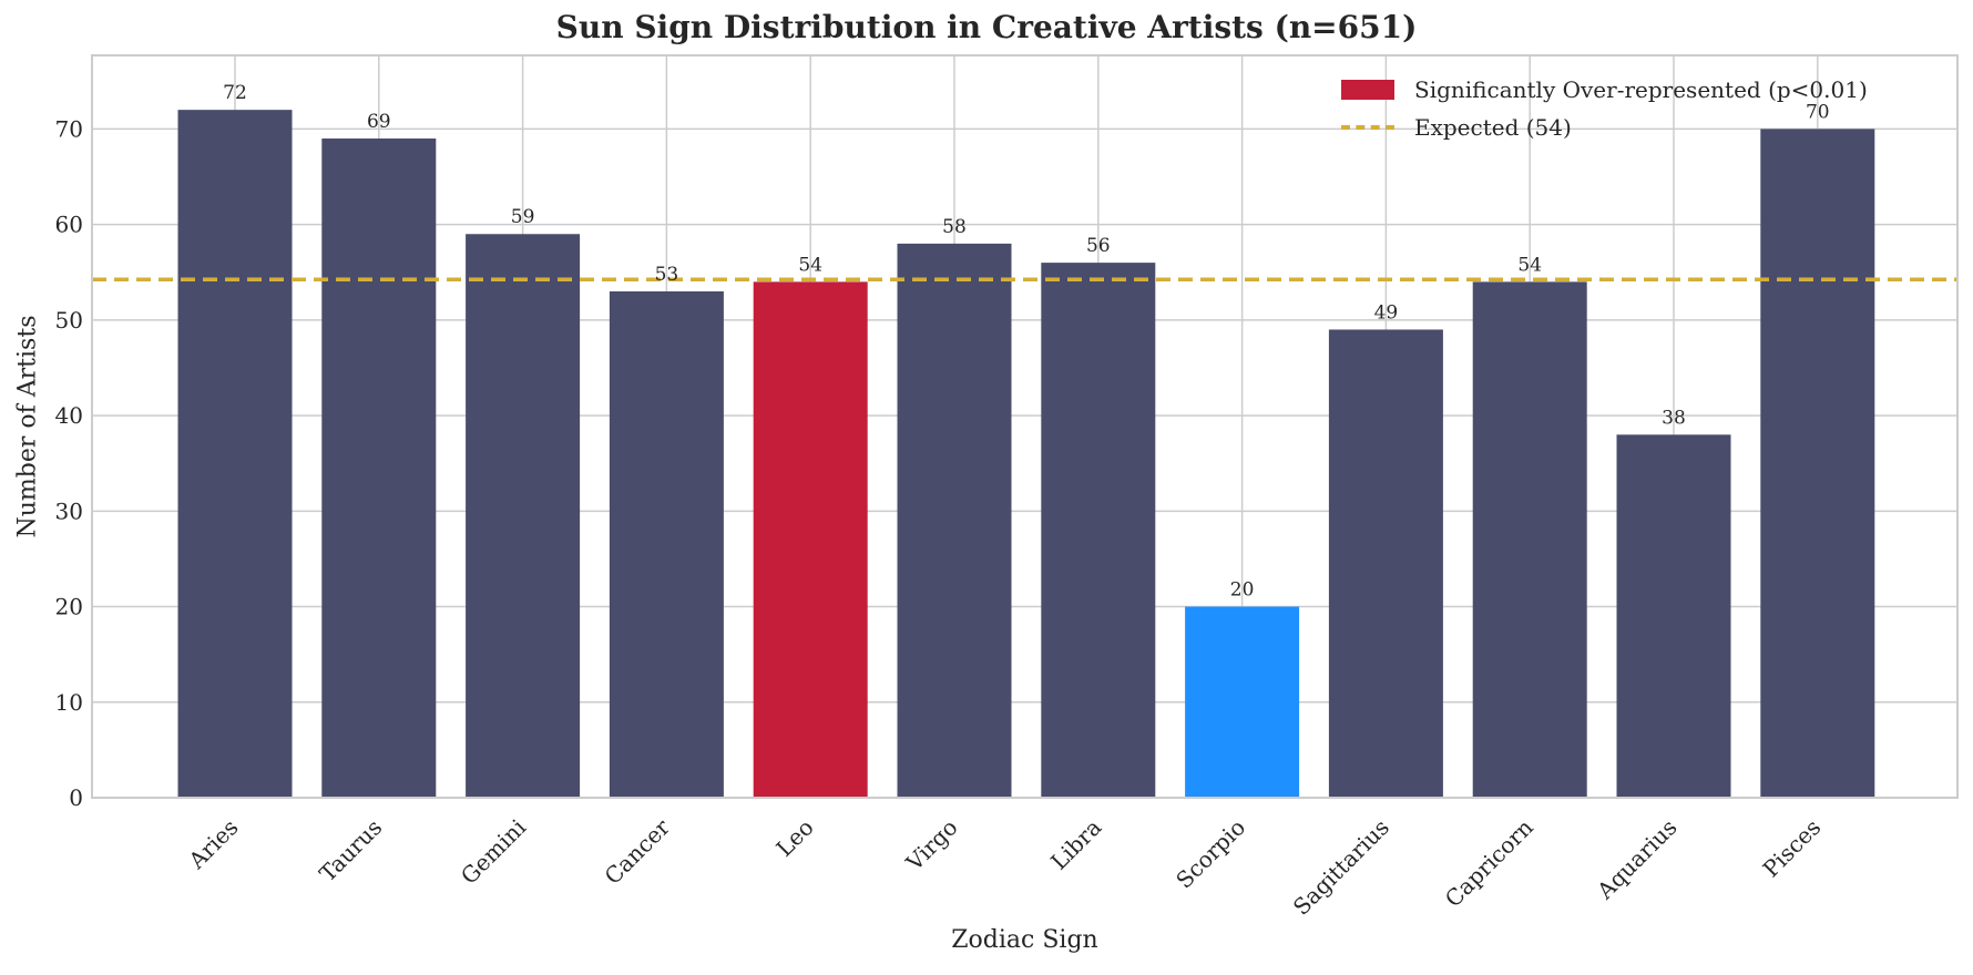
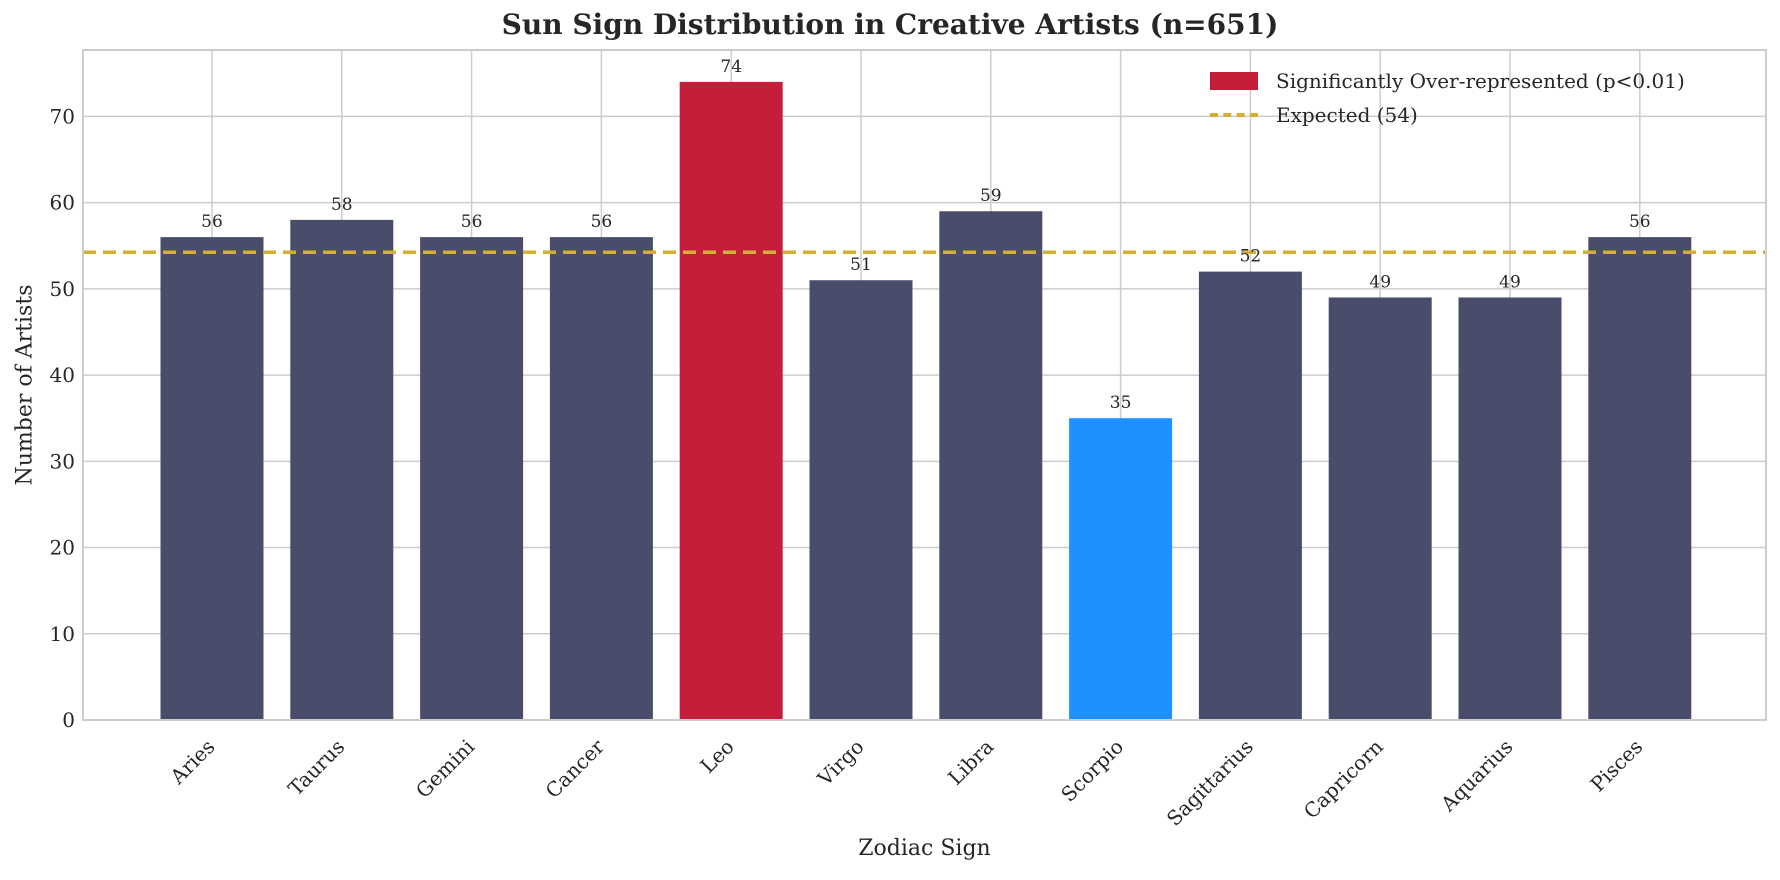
Aries: 72 -> 56
Taurus: 69 -> 58
Gemini: 59 -> 56
Cancer: 53 -> 56
Leo: 54 -> 74
Virgo: 58 -> 51
Libra: 56 -> 59
Scorpio: 20 -> 35
Sagittarius: 49 -> 52
Capricorn: 54 -> 49
Aquarius: 38 -> 49
Pisces: 70 -> 56
